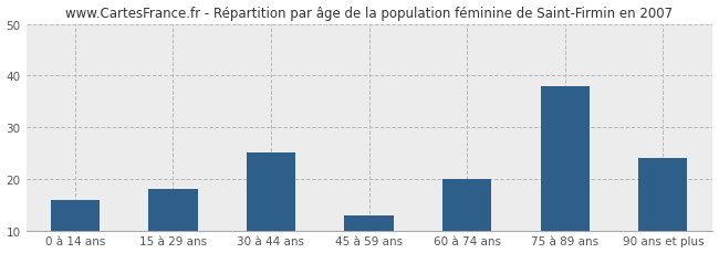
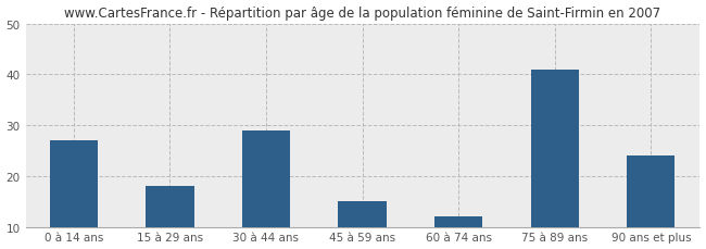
0 à 14 ans: 16 -> 27
30 à 44 ans: 25 -> 29
45 à 59 ans: 13 -> 15
60 à 74 ans: 20 -> 12
75 à 89 ans: 38 -> 41
